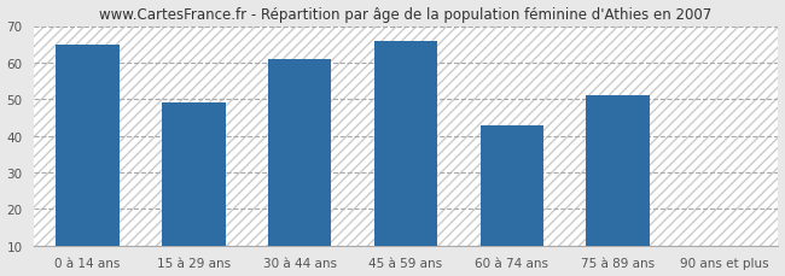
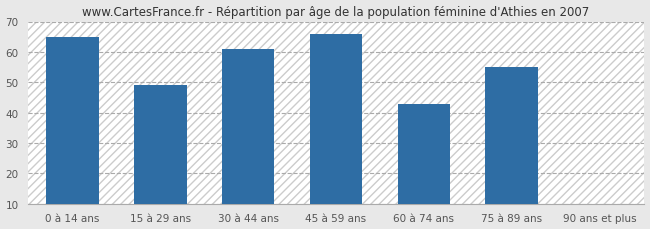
75 à 89 ans: 51 -> 55
